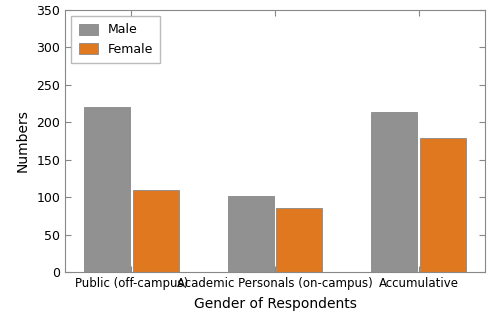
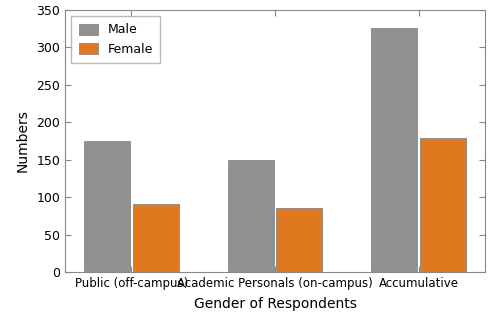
Male/Public (off-campus): 220 -> 175
Female/Public (off-campus): 110 -> 91
Male/Academic Personals (on-campus): 102 -> 150
Male/Accumulative: 214 -> 325
